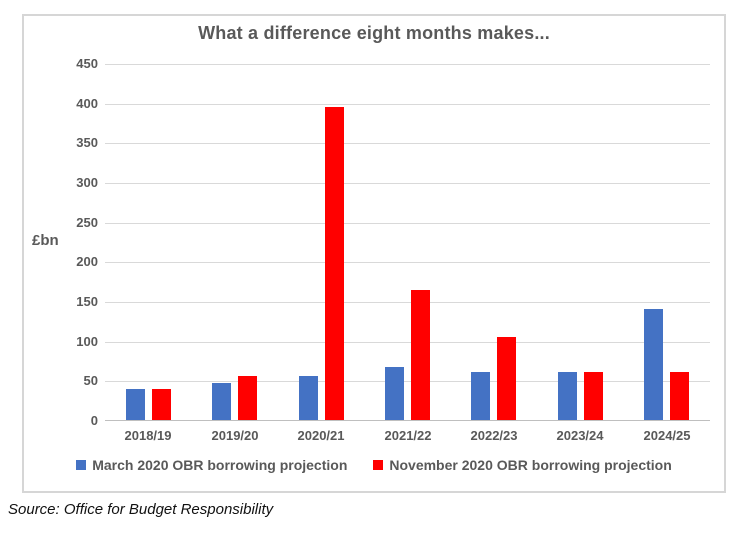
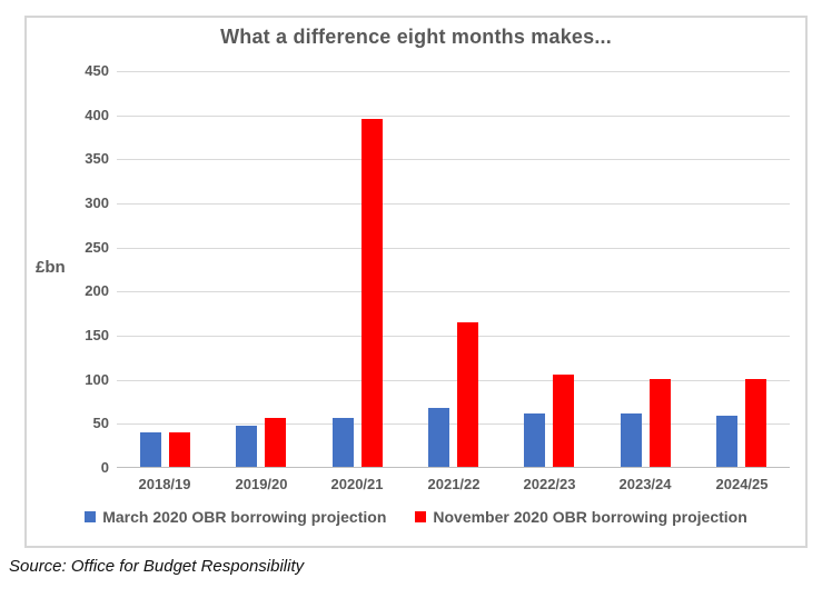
November 2020 OBR borrowing projection/2023/24: 60 -> 100
March 2020 OBR borrowing projection/2024/25: 140 -> 60
November 2020 OBR borrowing projection/2024/25: 60 -> 100
